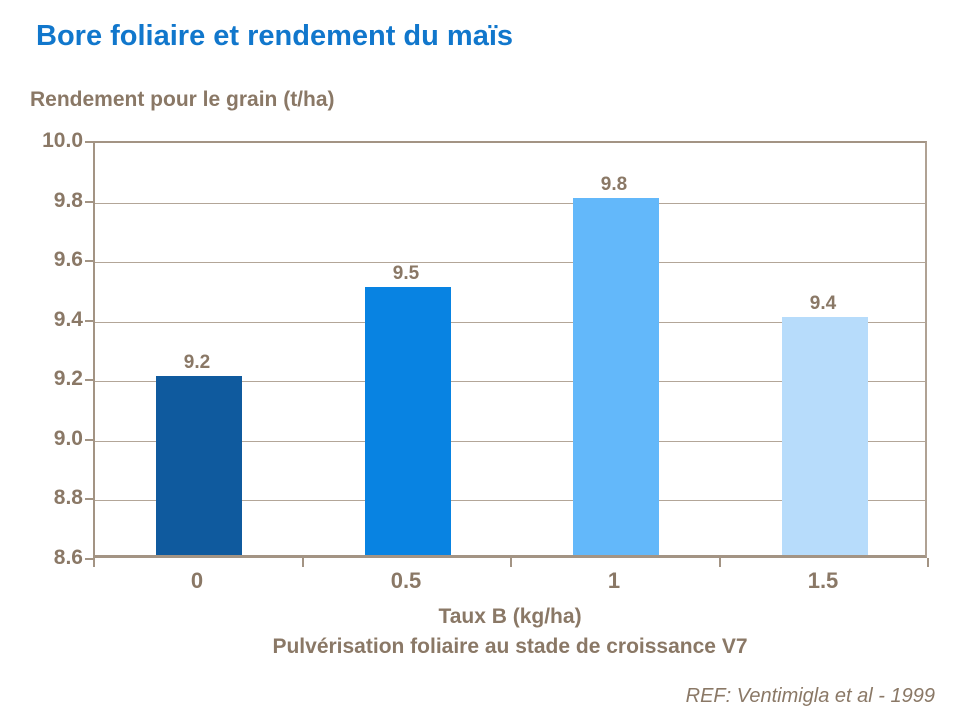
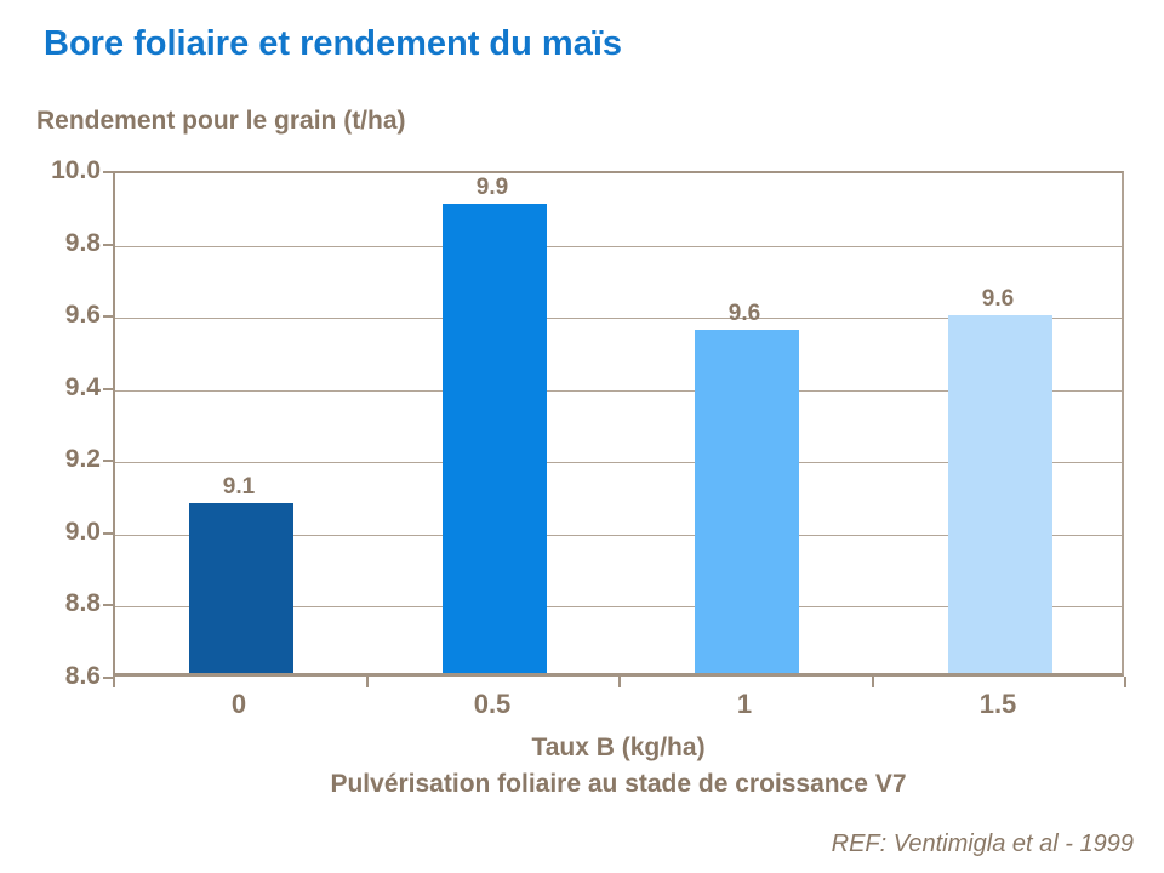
0: 9.2 -> 9.1
0.5: 9.5 -> 9.9
1: 9.8 -> 9.6
1.5: 9.4 -> 9.6
